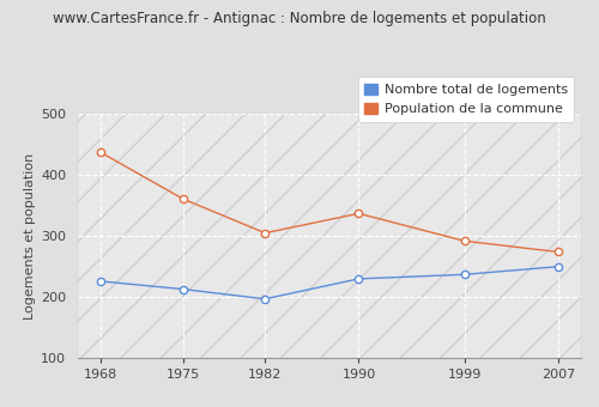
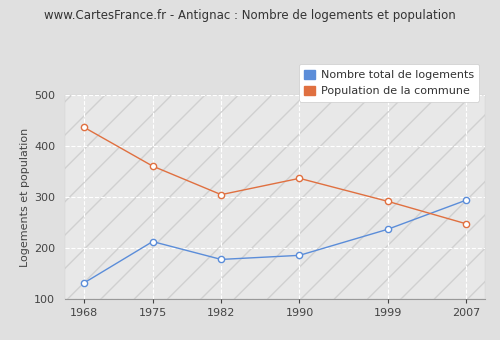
Nombre total de logements/1968: 226 -> 132
Nombre total de logements/1982: 197 -> 178
Nombre total de logements/1990: 230 -> 186
Nombre total de logements/2007: 250 -> 294
Population de la commune/2007: 274 -> 248
